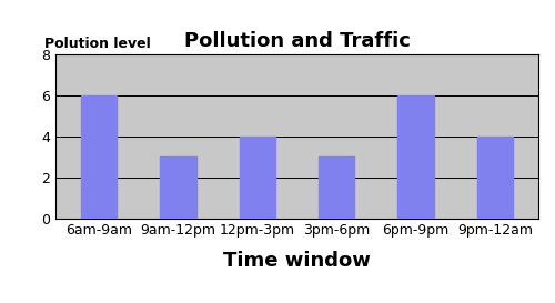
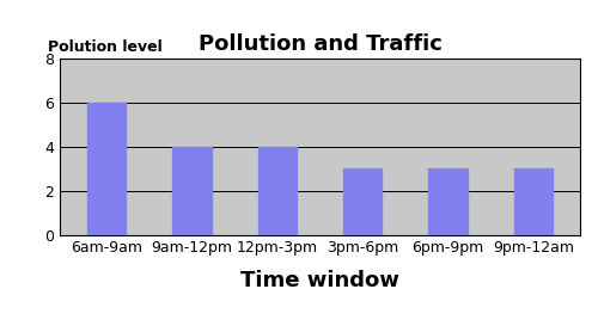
9am-12pm: 3 -> 4
6pm-9pm: 6 -> 3
9pm-12am: 4 -> 3
